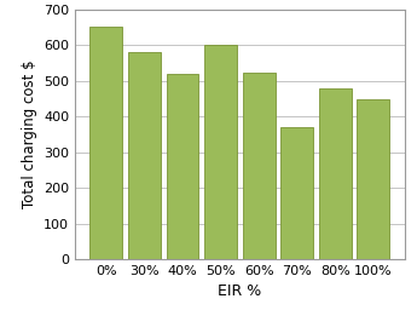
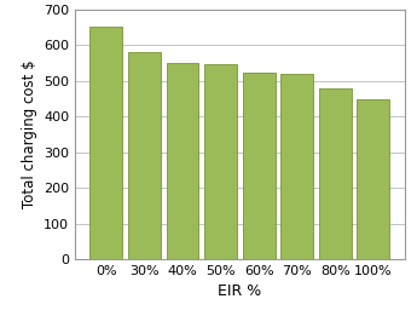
40%: 520 -> 550
50%: 600 -> 547
70%: 370 -> 521
